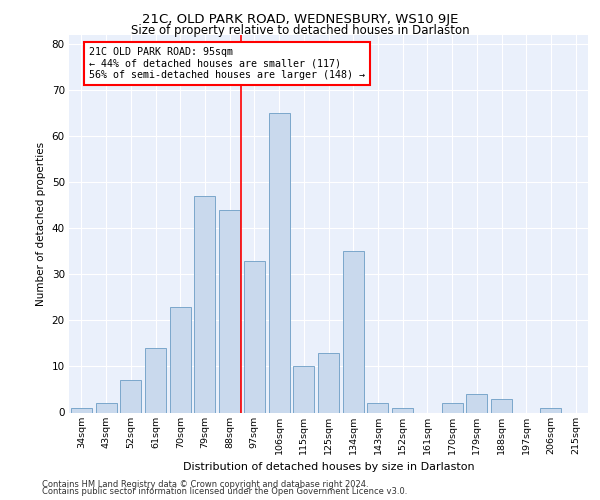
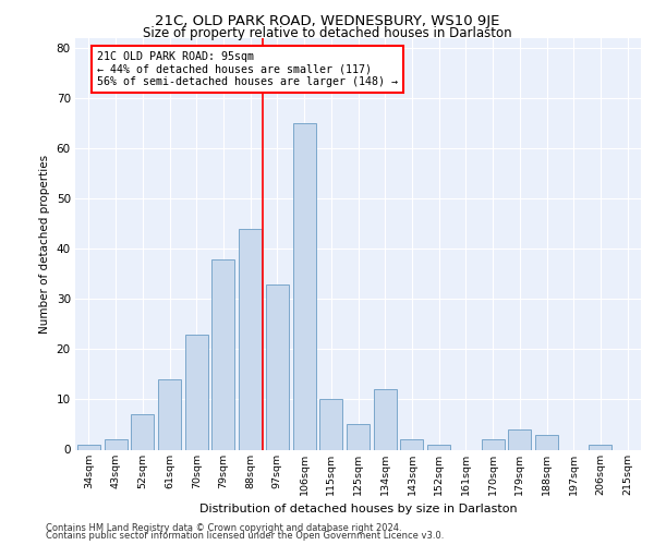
79sqm: 47 -> 38
125sqm: 13 -> 5
134sqm: 35 -> 12
